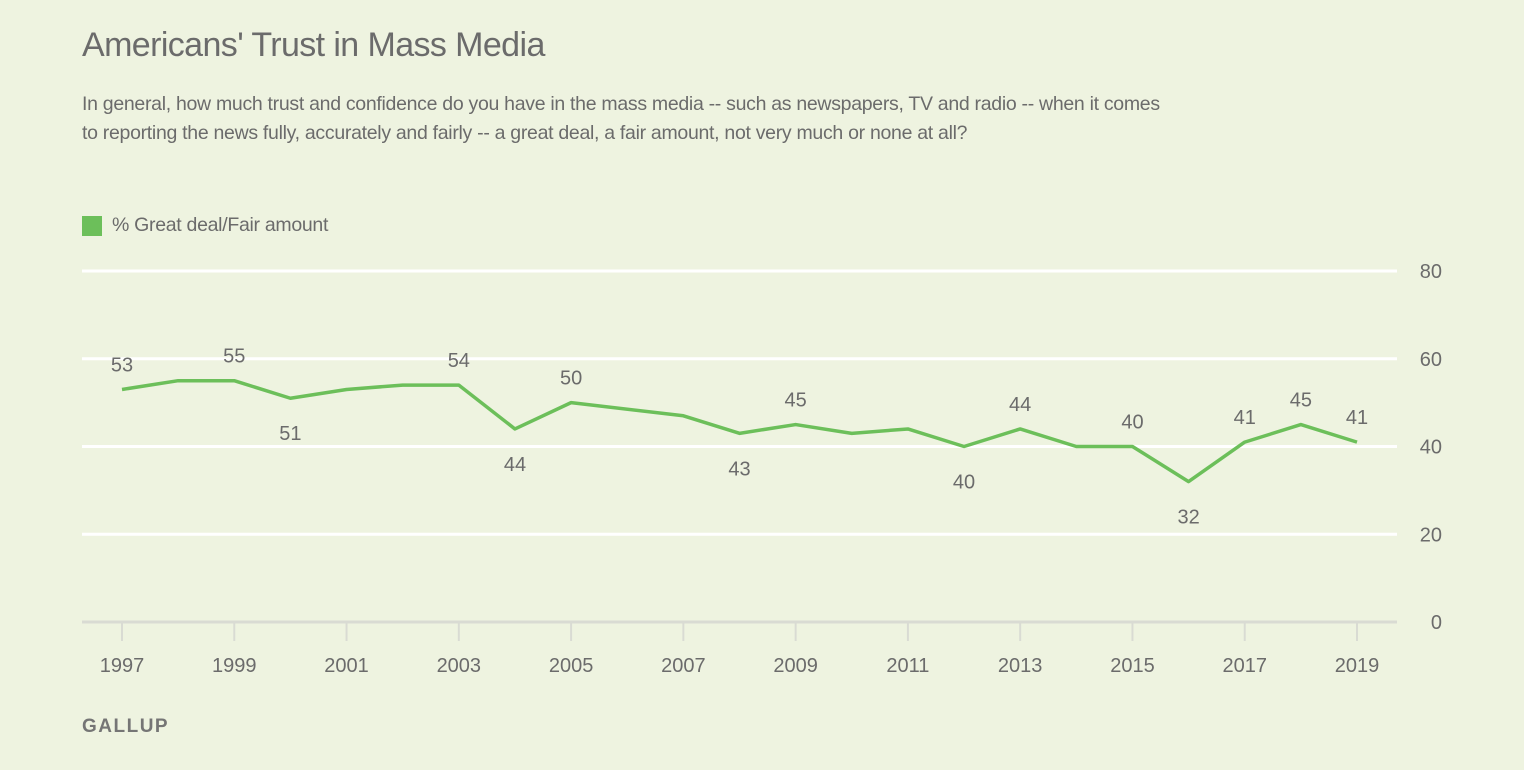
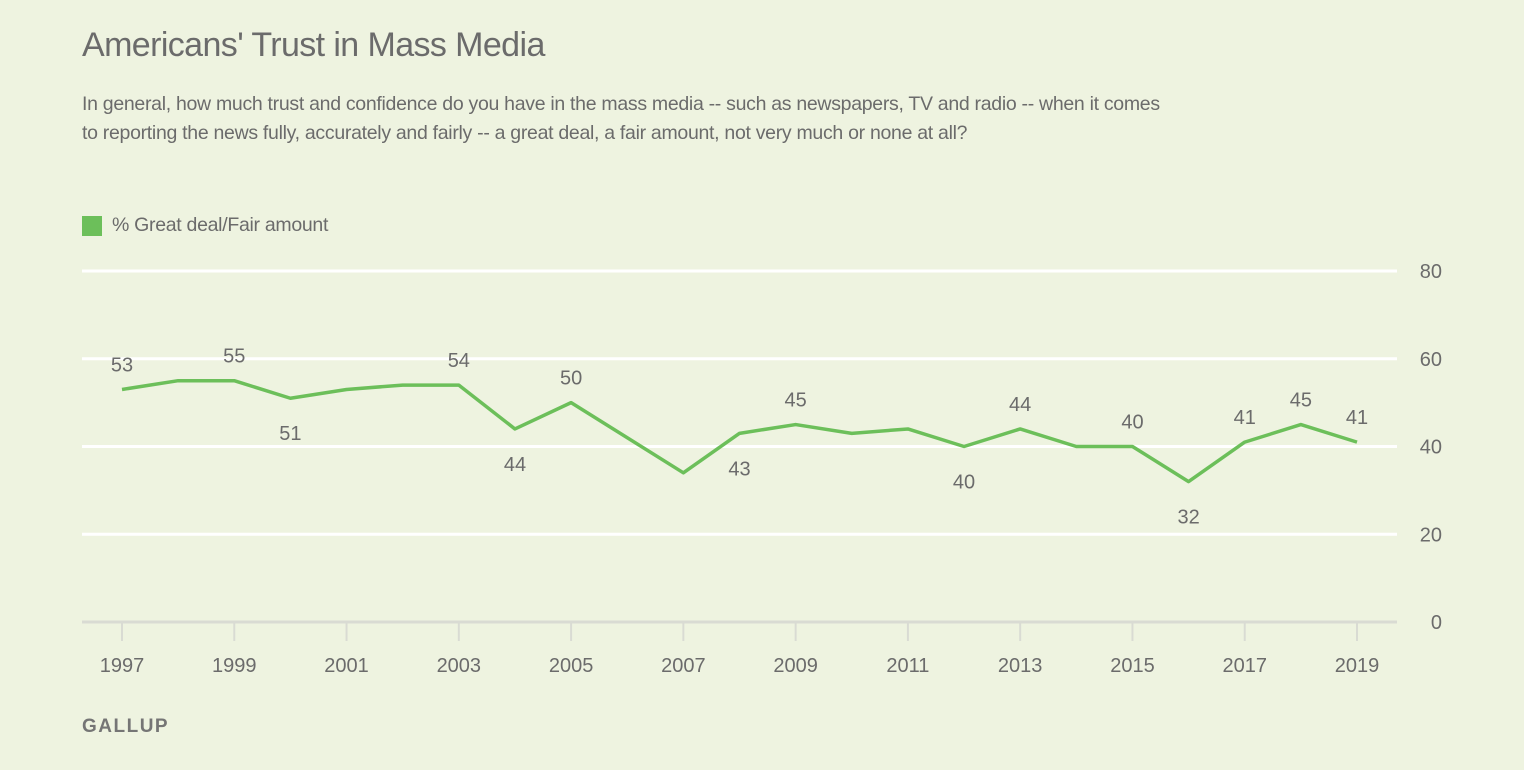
2007: 47 -> 34
